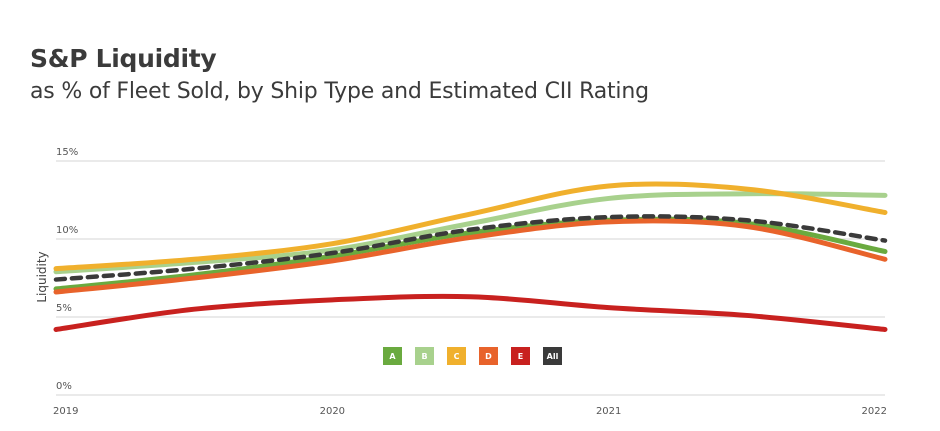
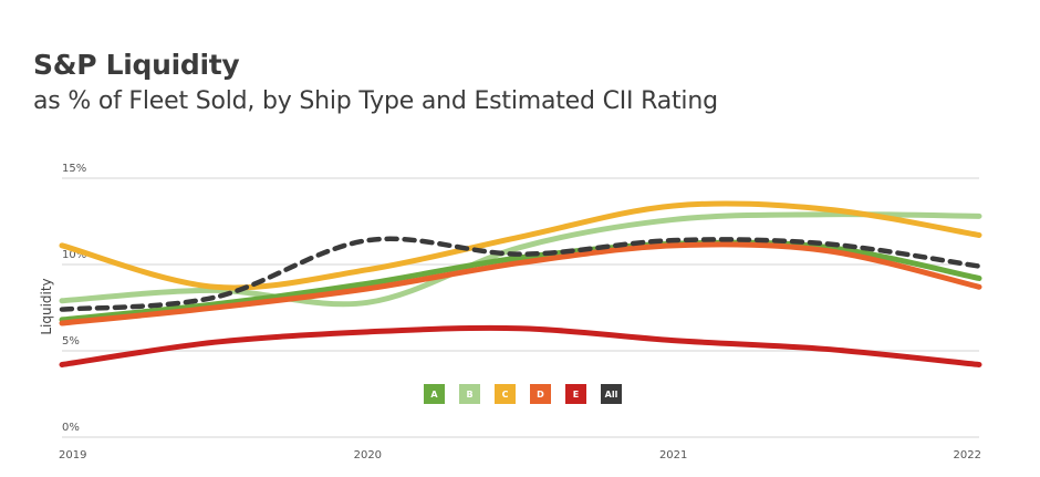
C/2019: 8.1% -> 11.1%
B/2020: 9.3% -> 7.8%
All/2020: 9.1% -> 11.4%
